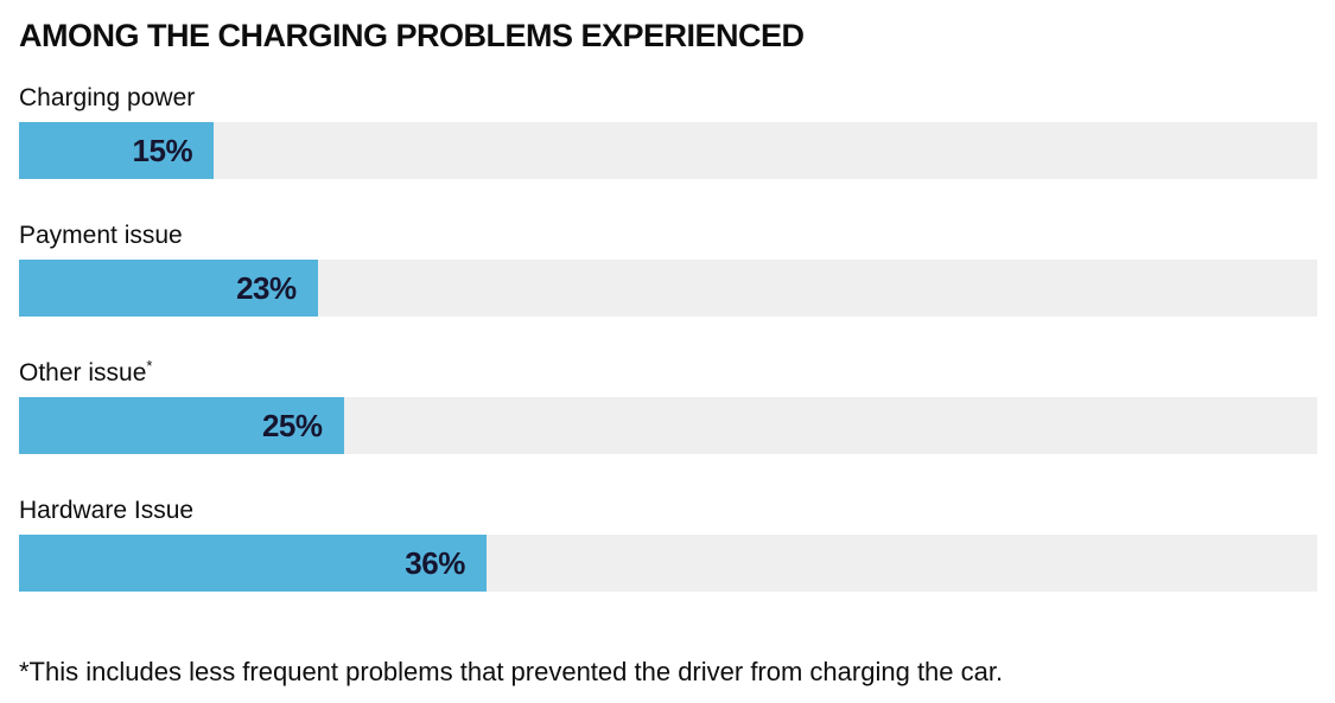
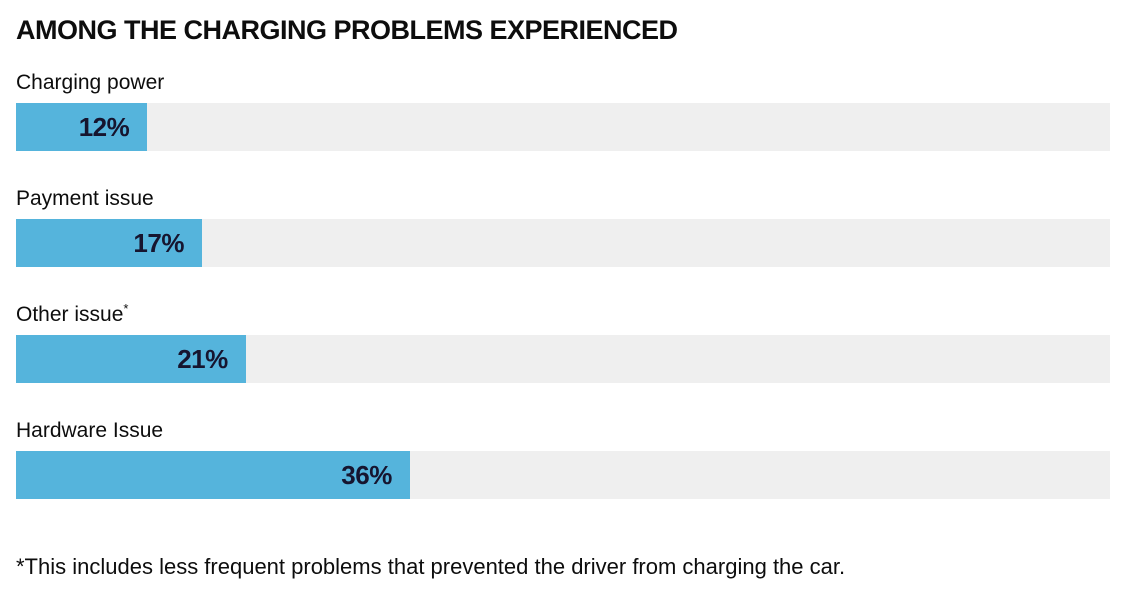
Charging power: 15% -> 12%
Payment issue: 23% -> 17%
Other issue: 25% -> 21%
